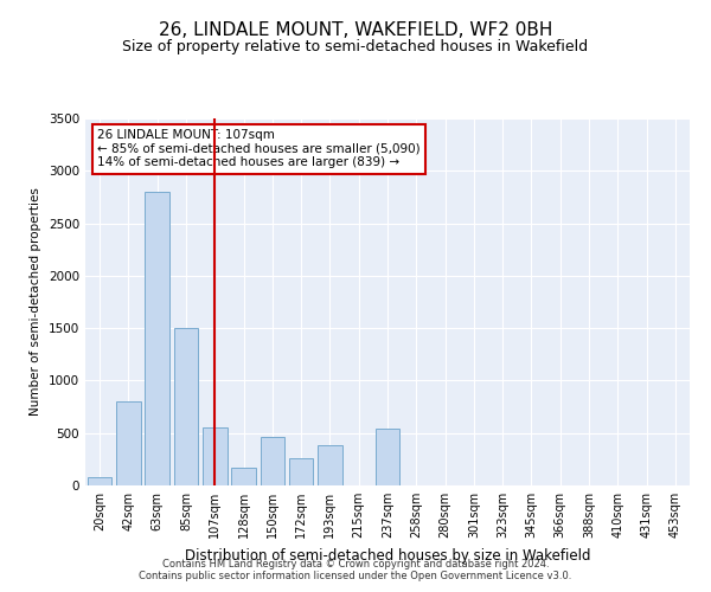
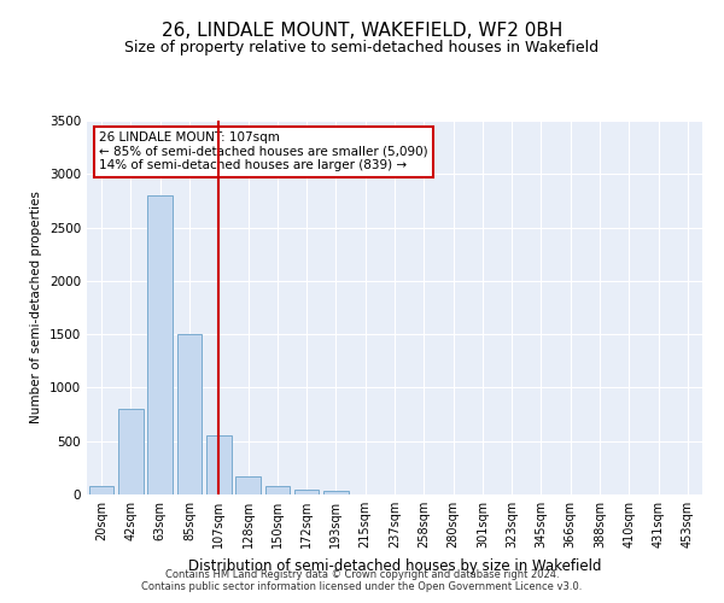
150sqm: 460 -> 80
172sqm: 260 -> 50
193sqm: 380 -> 30
237sqm: 540 -> 0
